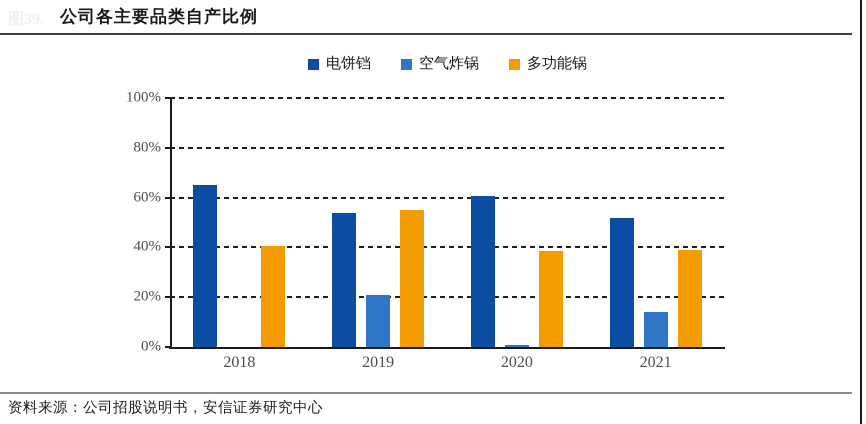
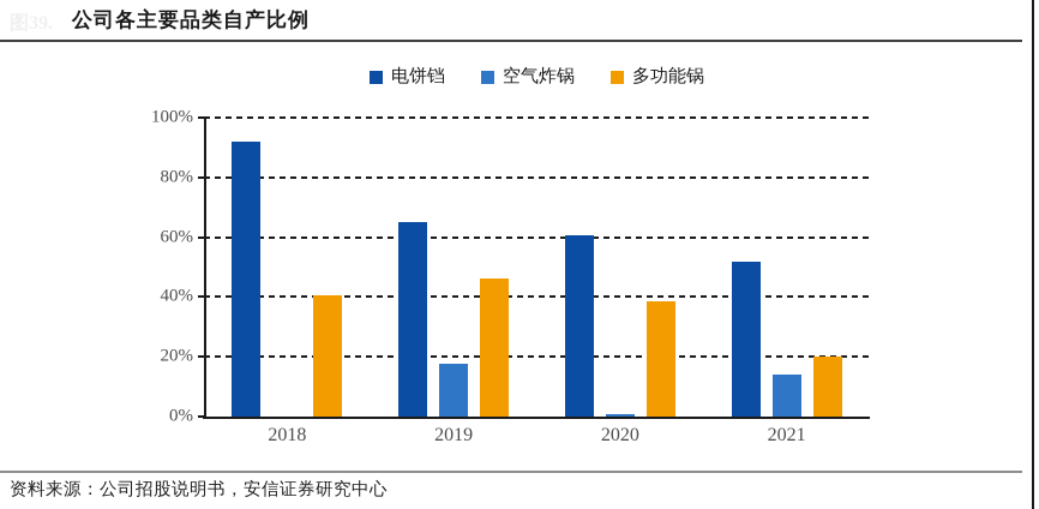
电饼铛/2018: 65% -> 92%
电饼铛/2019: 54% -> 65%
空气炸锅/2019: 21% -> 18%
多功能锅/2019: 55% -> 46%
多功能锅/2021: 39% -> 20%
